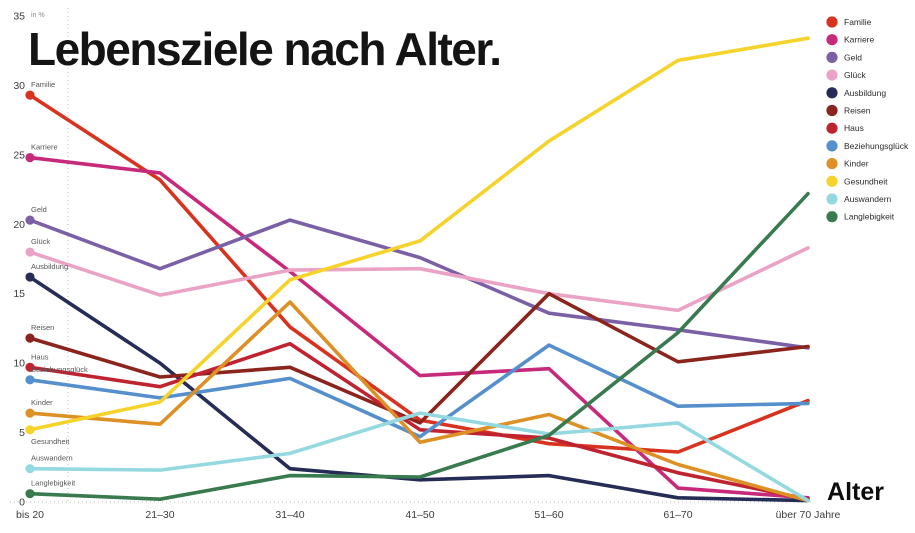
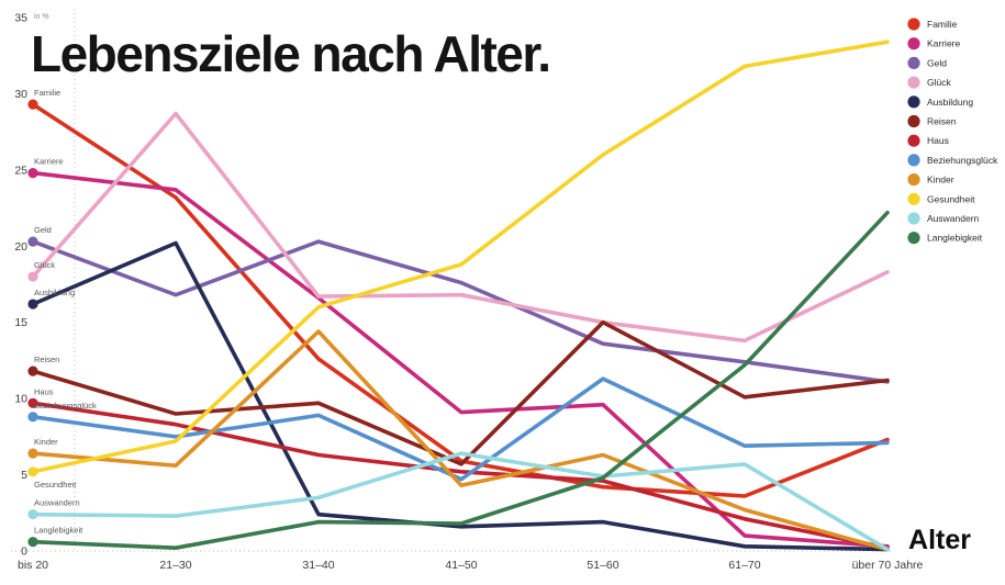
Glück/21–30: 14.9 -> 28.7
Ausbildung/21–30: 10.0 -> 20.2
Haus/31–40: 11.4 -> 6.3
